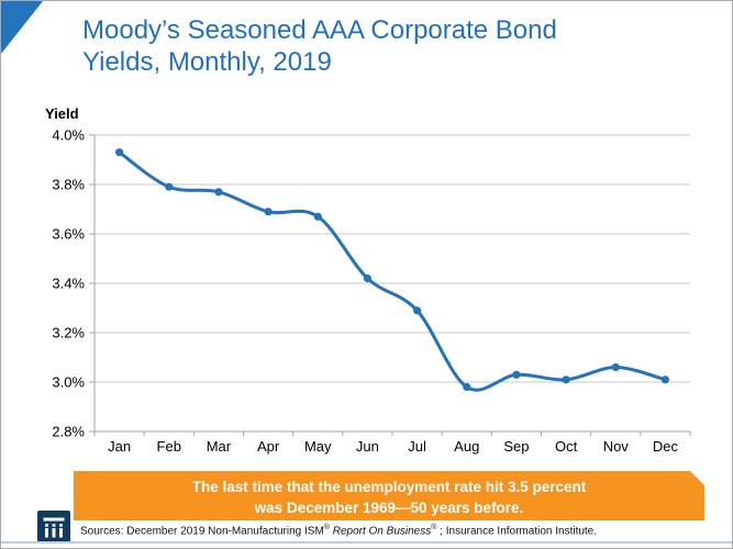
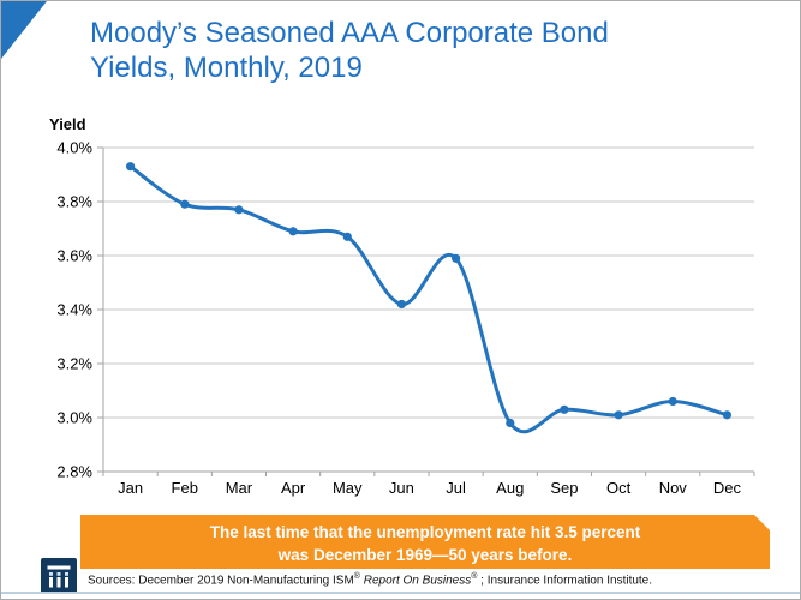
Jul: 3.29% -> 3.59%
